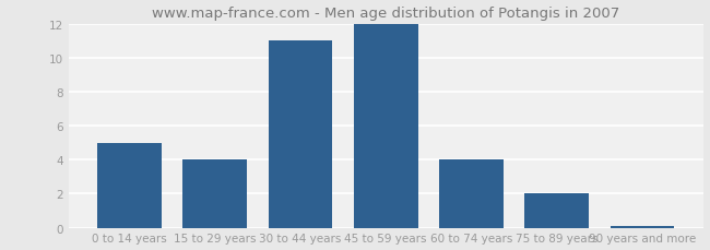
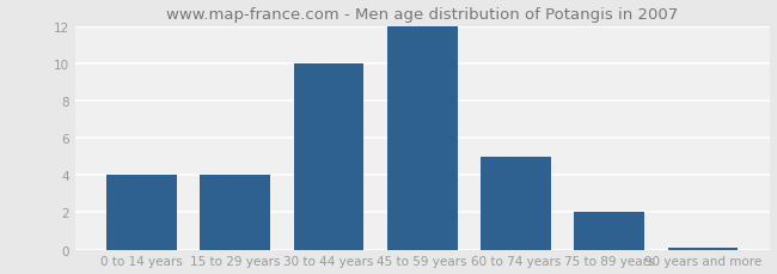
0 to 14 years: 5.0 -> 4.0
30 to 44 years: 11.0 -> 10.0
60 to 74 years: 4.0 -> 5.0
